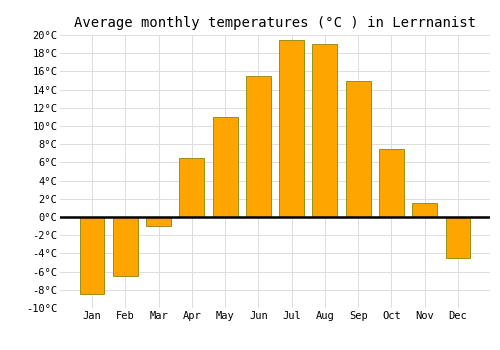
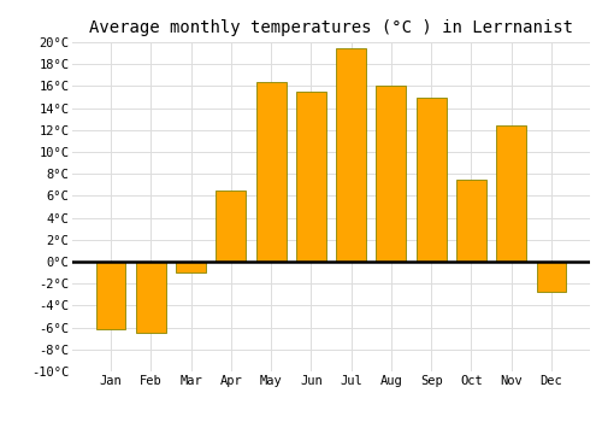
Jan: -8.5°C -> -6.2°C
May: 11.0°C -> 16.4°C
Aug: 19.0°C -> 16.0°C
Nov: 1.5°C -> 12.4°C
Dec: -4.5°C -> -2.8°C
